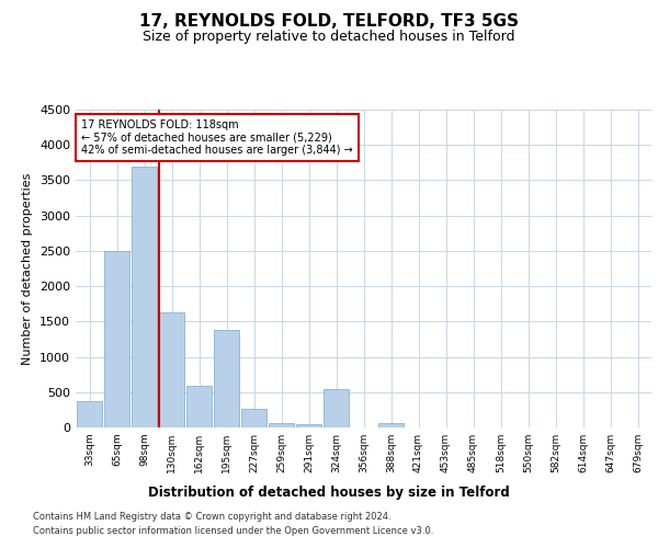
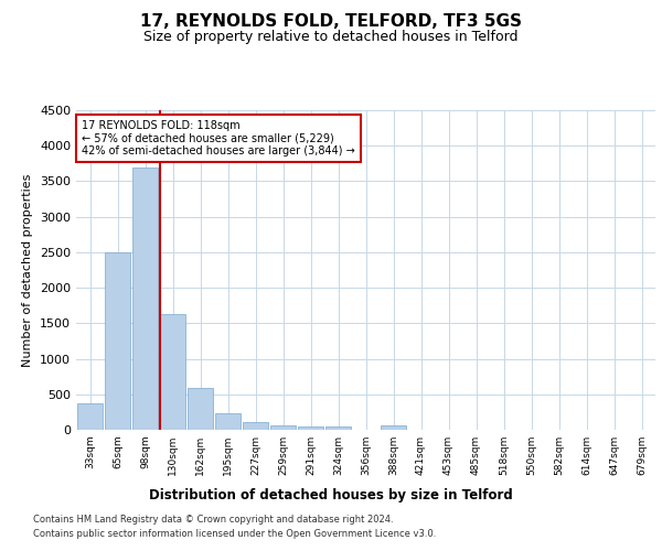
195sqm: 1380 -> 230
227sqm: 260 -> 110
324sqm: 540 -> 40
